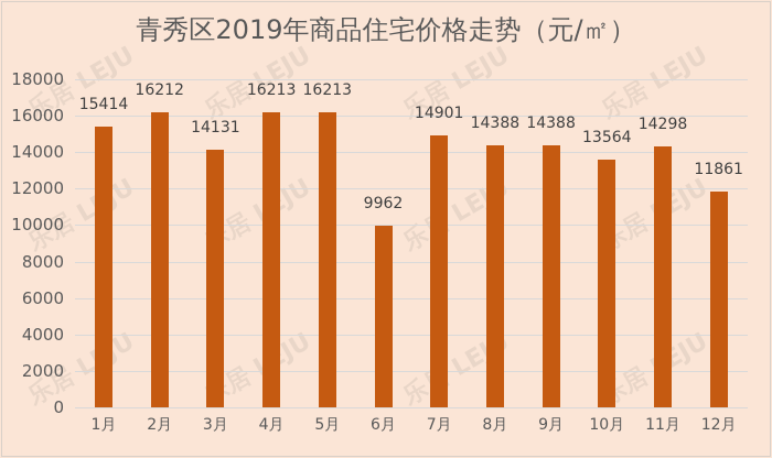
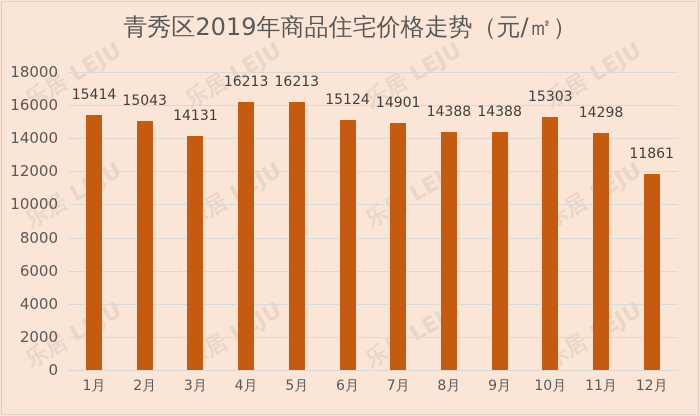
2月: 16212 -> 15043
6月: 9962 -> 15124
10月: 13564 -> 15303
